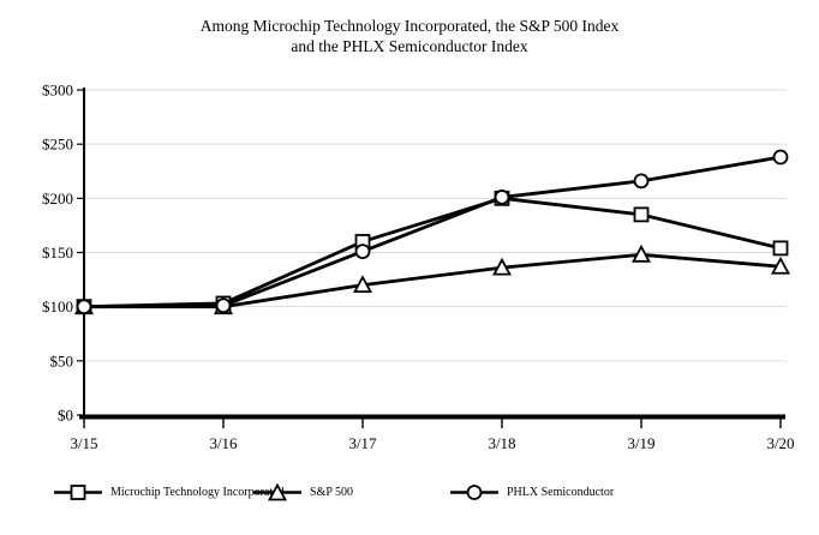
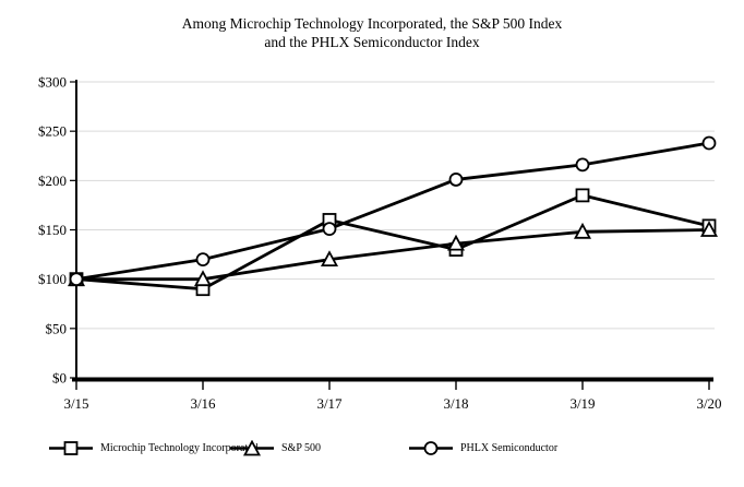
Microchip Technology Incorporated/3/16: $100 -> $90
PHLX Semiconductor/3/16: $100 -> $120
Microchip Technology Incorporated/3/18: $200 -> $130
S&P 500/3/20: $140 -> $150
